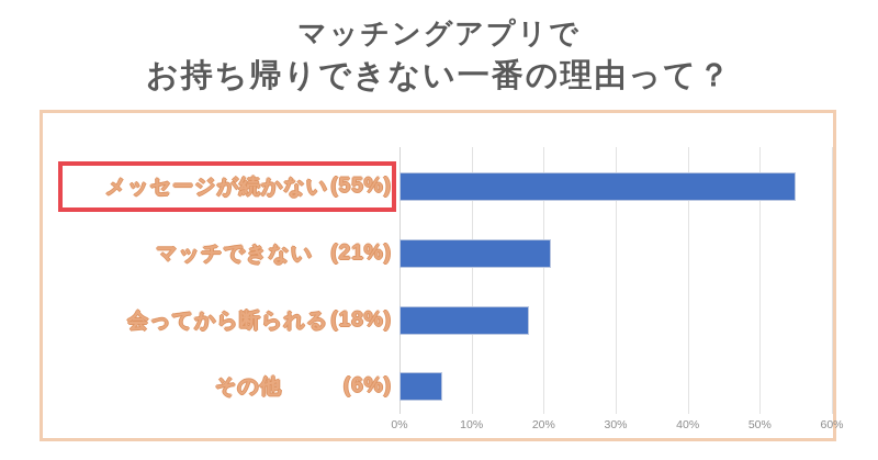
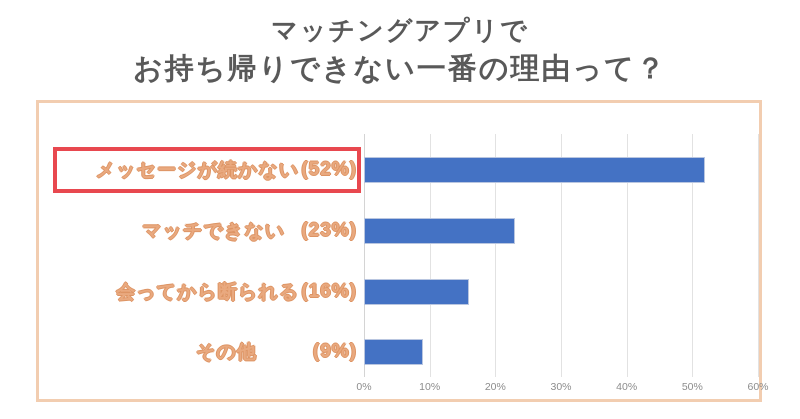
メッセージが続かない: 55% -> 52%
マッチできない: 21% -> 23%
会ってから断られる: 18% -> 16%
その他: 6% -> 9%
